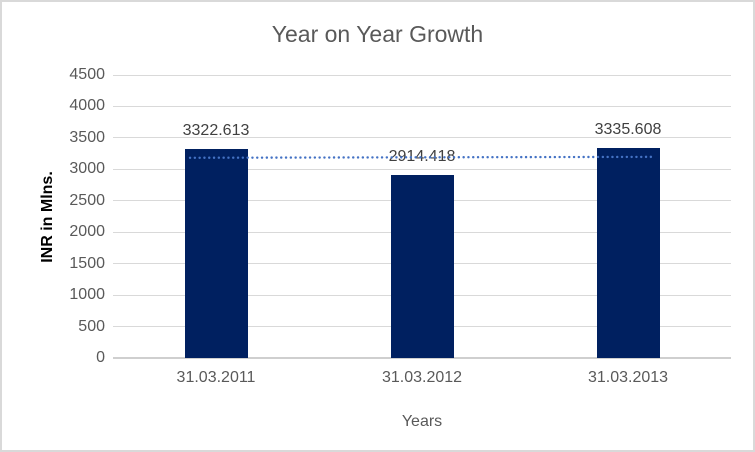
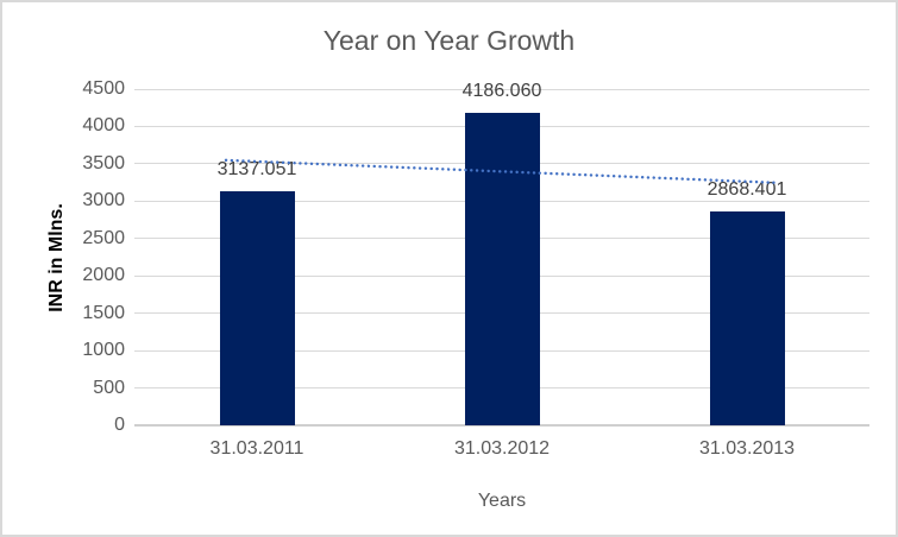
31.03.2011: 3322.613 -> 3137.051
31.03.2012: 2914.418 -> 4186.060
31.03.2013: 3335.608 -> 2868.401
